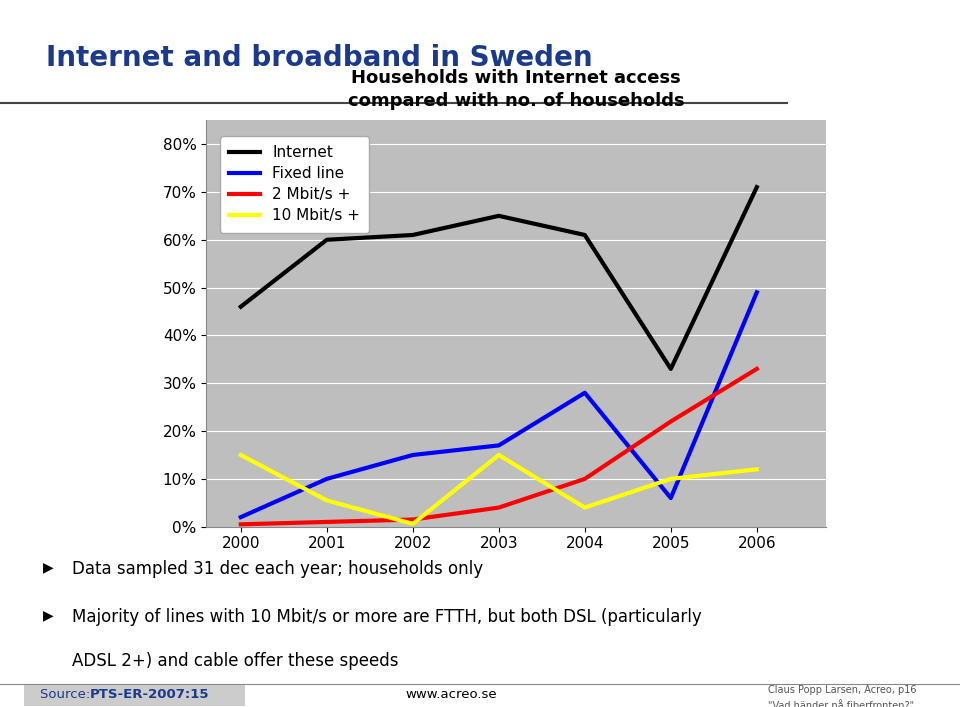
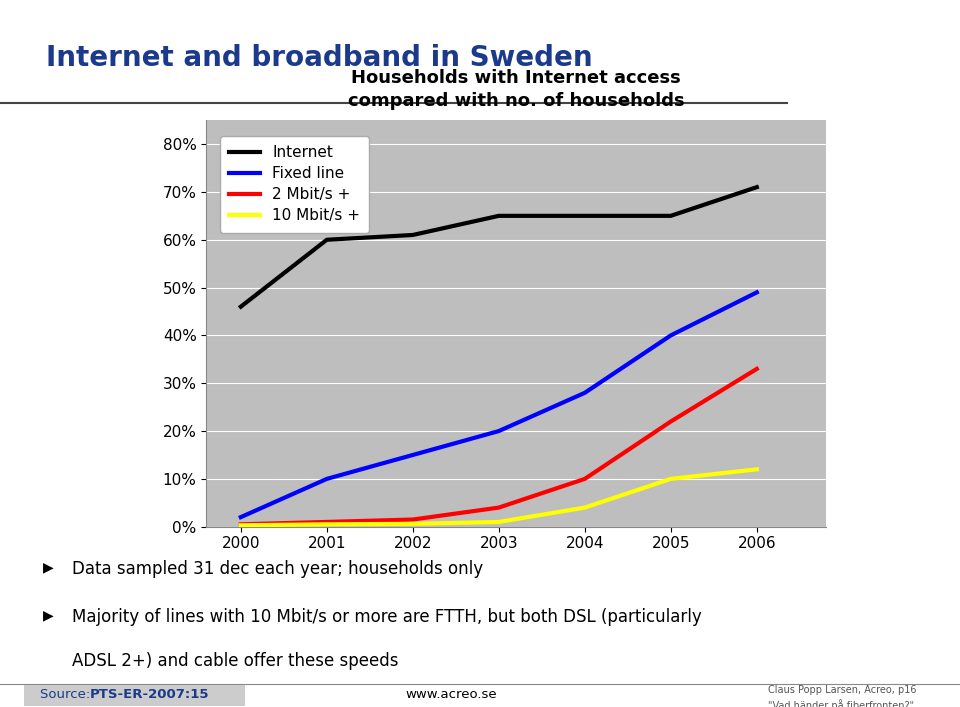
10 Mbit/s +/2000: 15.0% -> 0.3%
10 Mbit/s +/2001: 5.5% -> 0.5%
Fixed line/2003: 17% -> 20%
10 Mbit/s +/2003: 15.0% -> 1.0%
Internet/2004: 61% -> 65%
Internet/2005: 33% -> 65%
Fixed line/2005: 6% -> 40%
